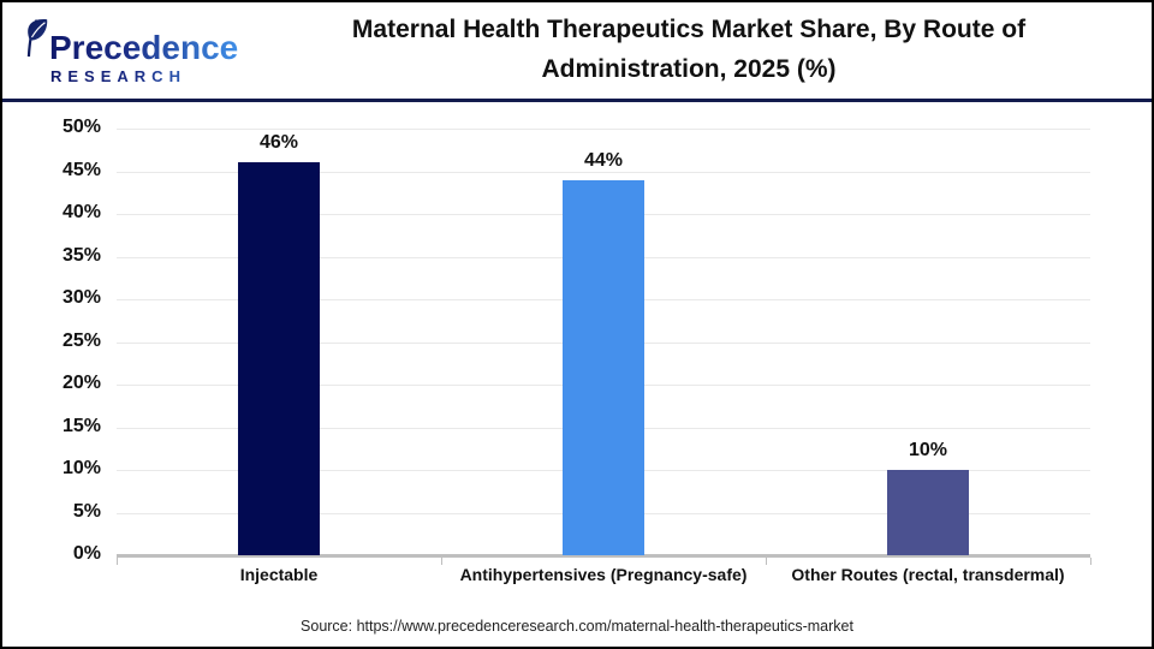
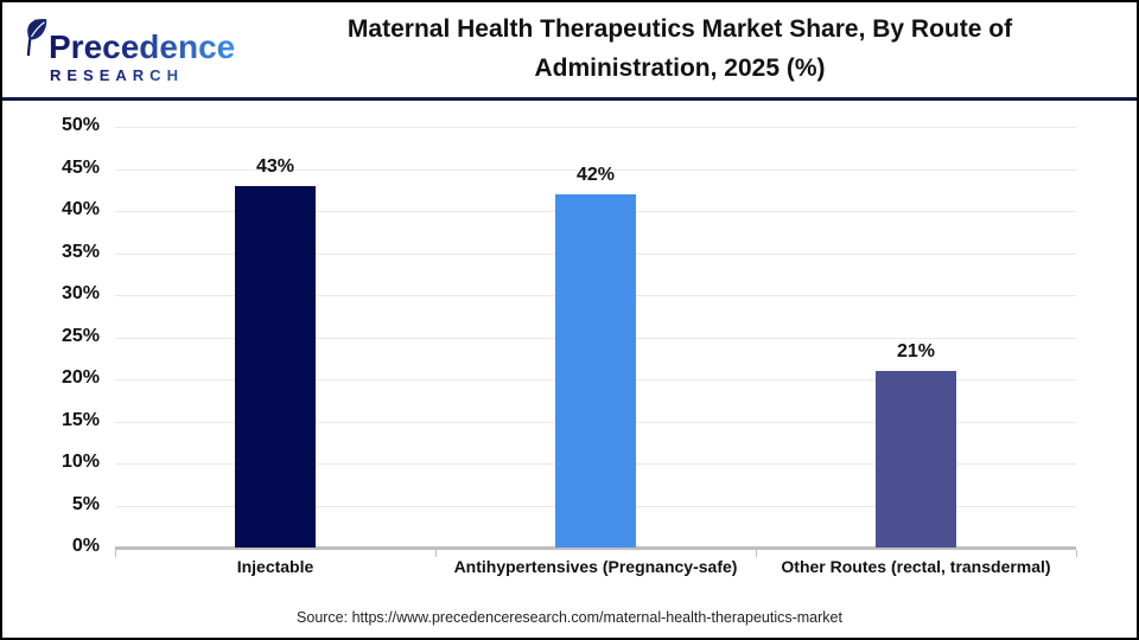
Injectable: 46% -> 43%
Antihypertensives (Pregnancy-safe): 44% -> 42%
Other Routes (rectal, transdermal): 10% -> 21%
